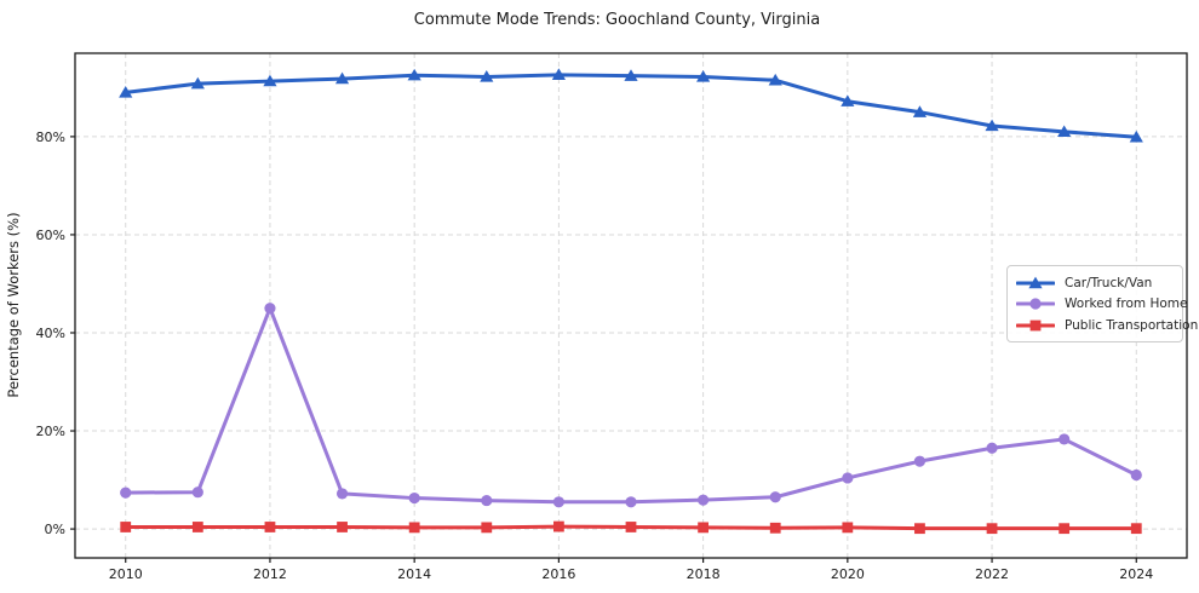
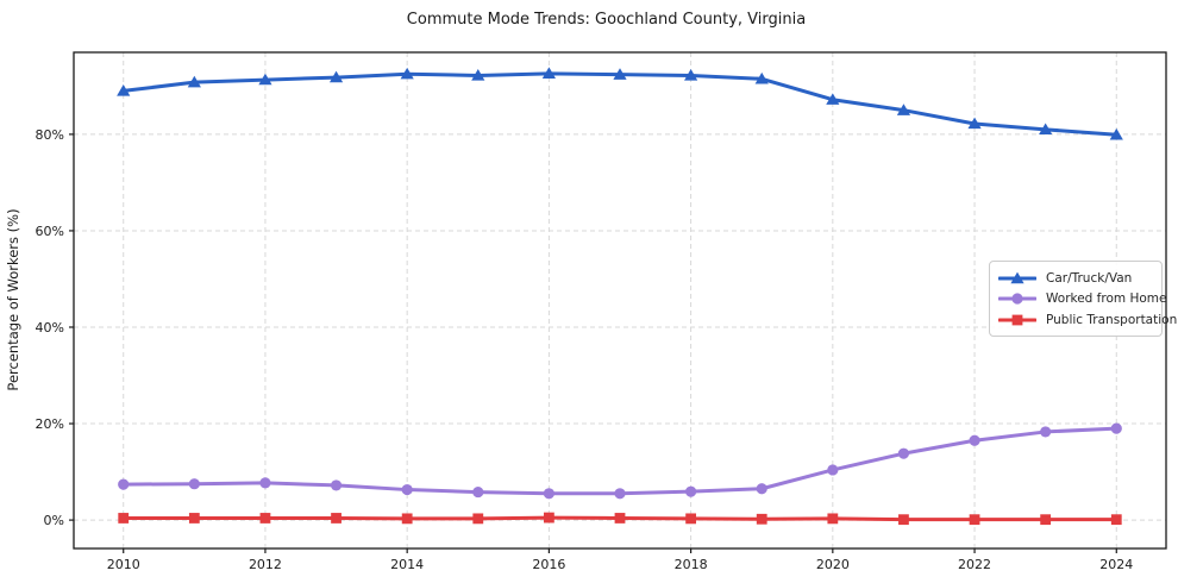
Worked from Home/2012: 45% -> 8%
Worked from Home/2024: 11% -> 19%
